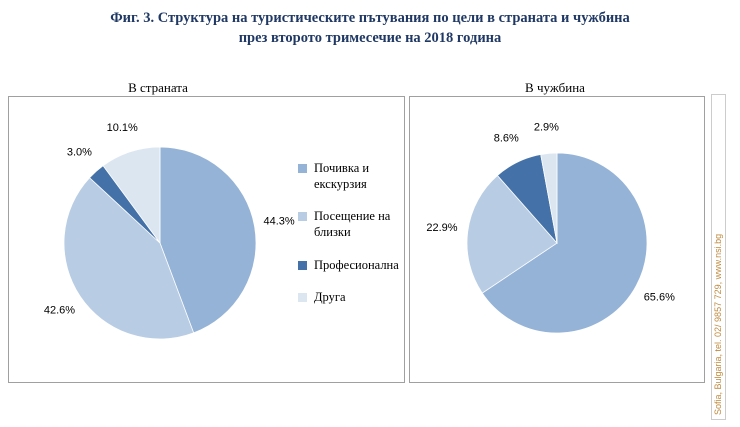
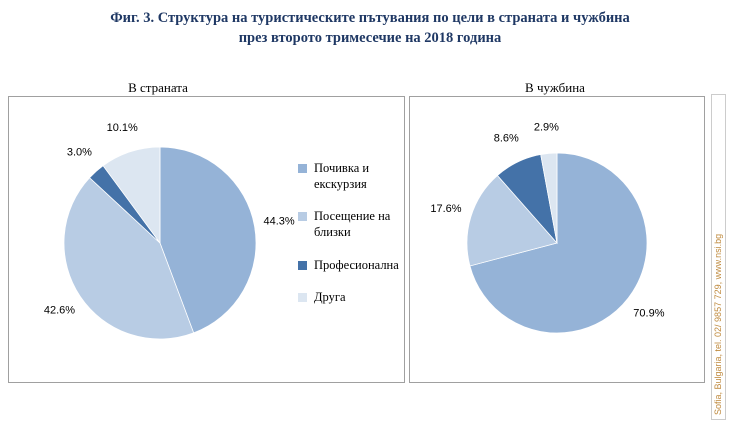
В чужбина/Почивка и екскурзия: 65.6% -> 70.9%
В чужбина/Посещение на близки: 22.9% -> 17.6%
